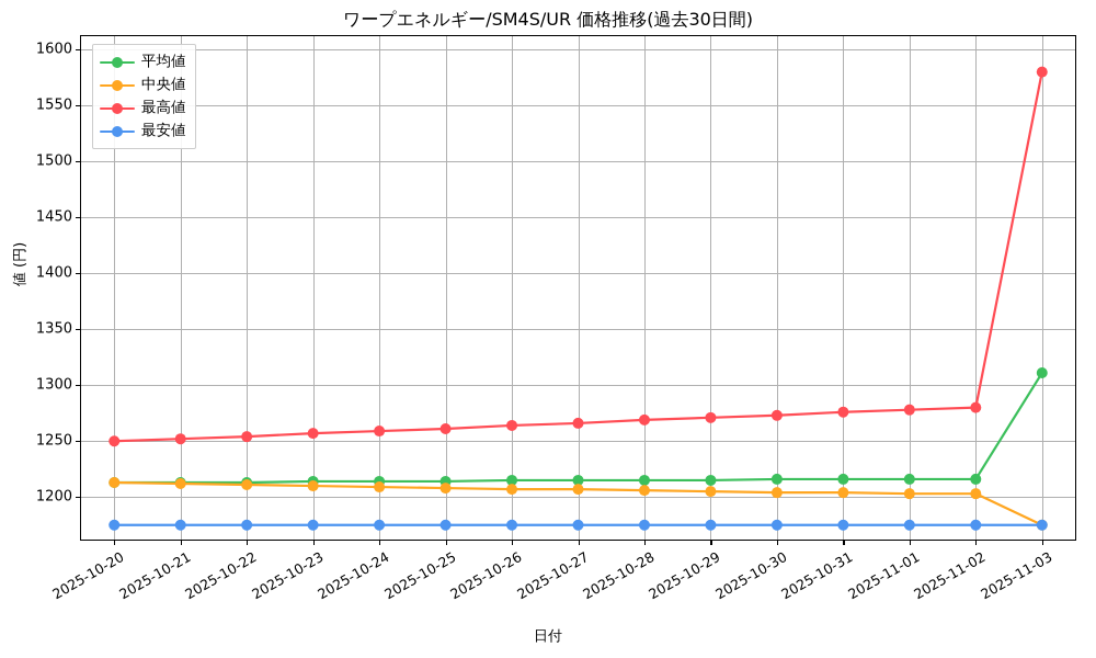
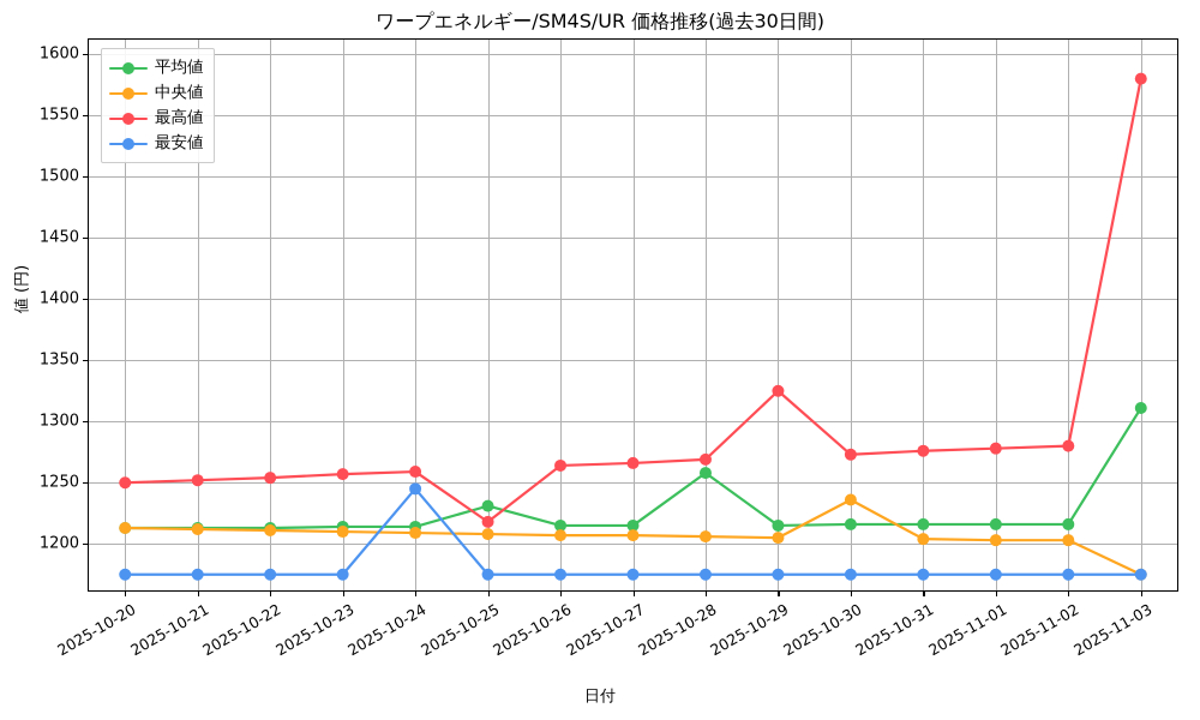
最安値/2025-10-24: 1175 -> 1245
平均値/2025-10-25: 1214 -> 1231
最高値/2025-10-25: 1261 -> 1218
平均値/2025-10-28: 1215 -> 1258
最高値/2025-10-29: 1271 -> 1325
中央値/2025-10-30: 1204 -> 1236
